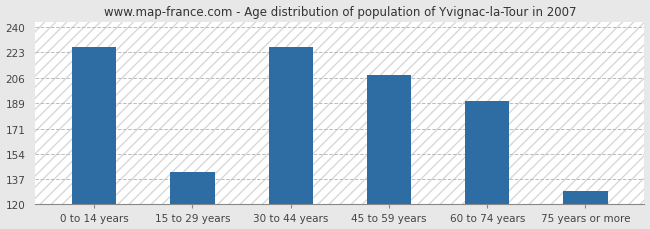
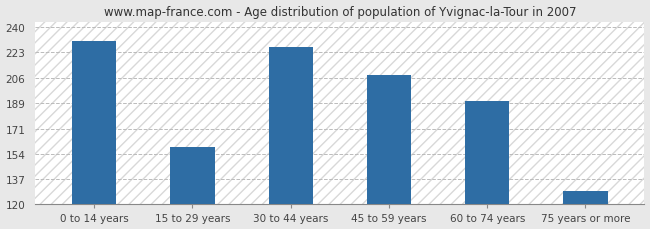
0 to 14 years: 227 -> 231
15 to 29 years: 142 -> 159
